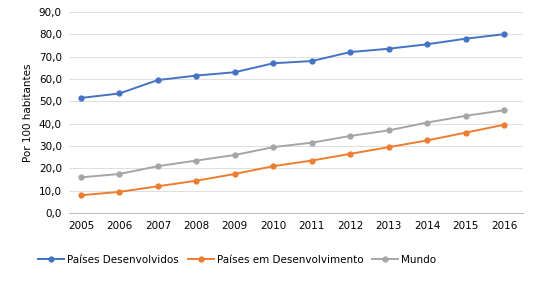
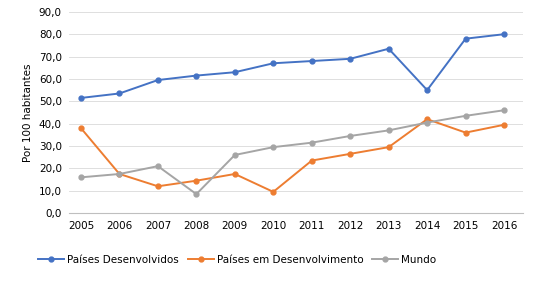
Países em Desenvolvimento/2005: 8,0 -> 38,0
Países em Desenvolvimento/2006: 9,5 -> 17,5
Mundo/2008: 23,5 -> 8,5
Países em Desenvolvimento/2010: 21,0 -> 9,5
Países Desenvolvidos/2012: 72,0 -> 69,0
Países Desenvolvidos/2014: 75,5 -> 55,0
Países em Desenvolvimento/2014: 32,5 -> 42,0
